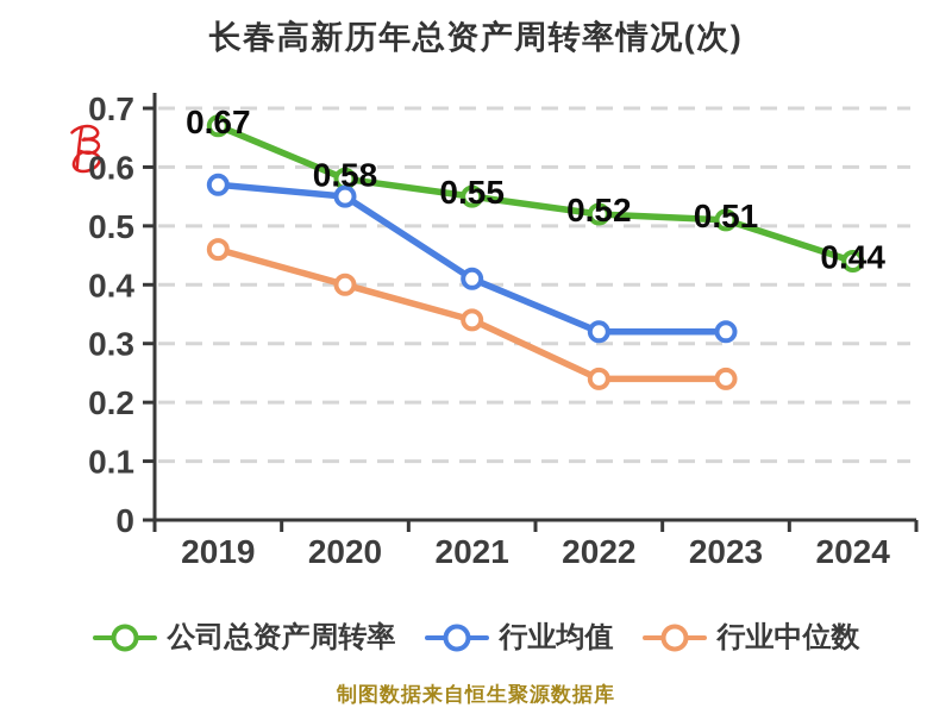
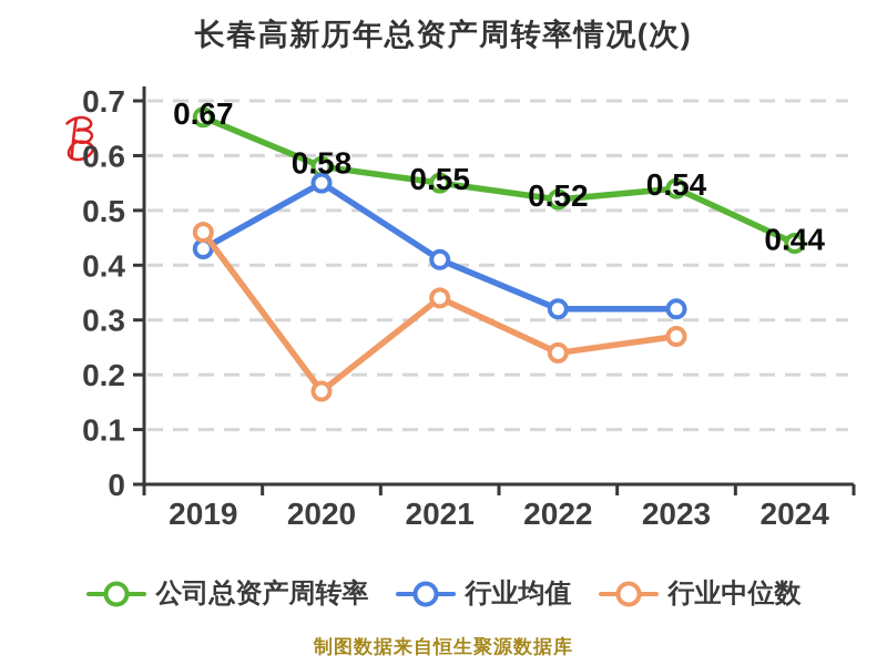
行业均值/2019: 0.57 -> 0.43
行业中位数/2020: 0.40 -> 0.17
公司总资产周转率/2023: 0.51 -> 0.54
行业中位数/2023: 0.24 -> 0.27
